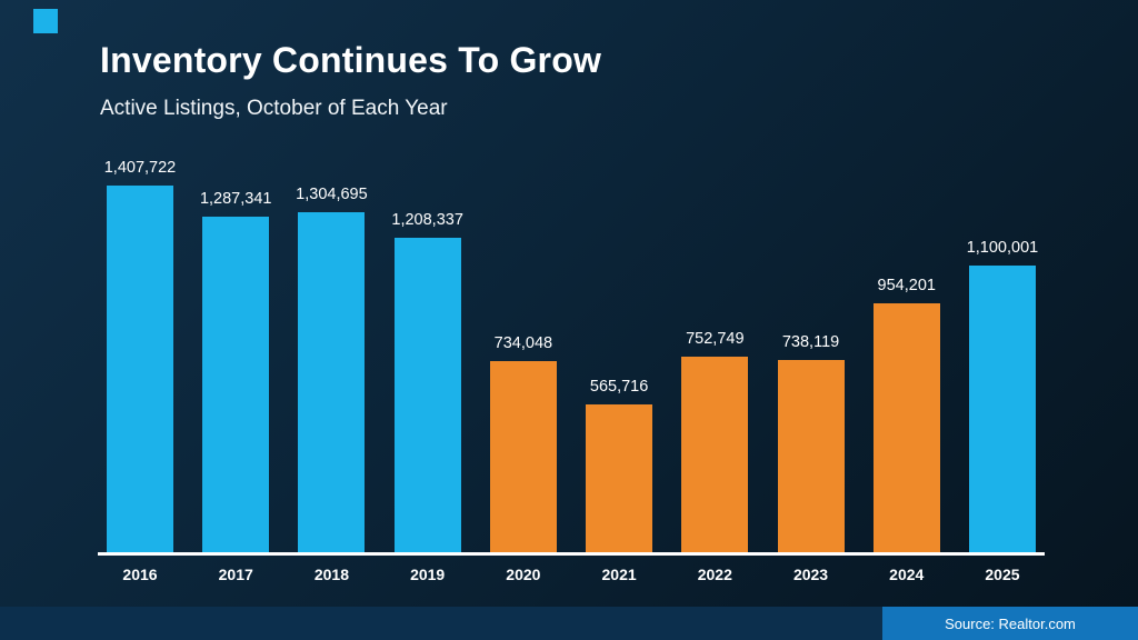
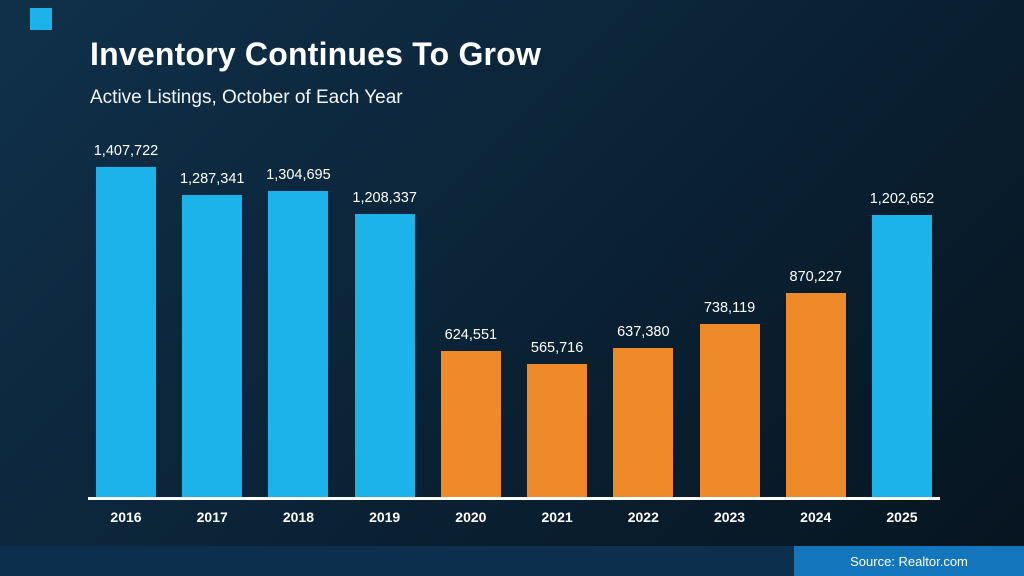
2020: 734,048 -> 624,551
2022: 752,749 -> 637,380
2024: 954,201 -> 870,227
2025: 1,100,001 -> 1,202,652
